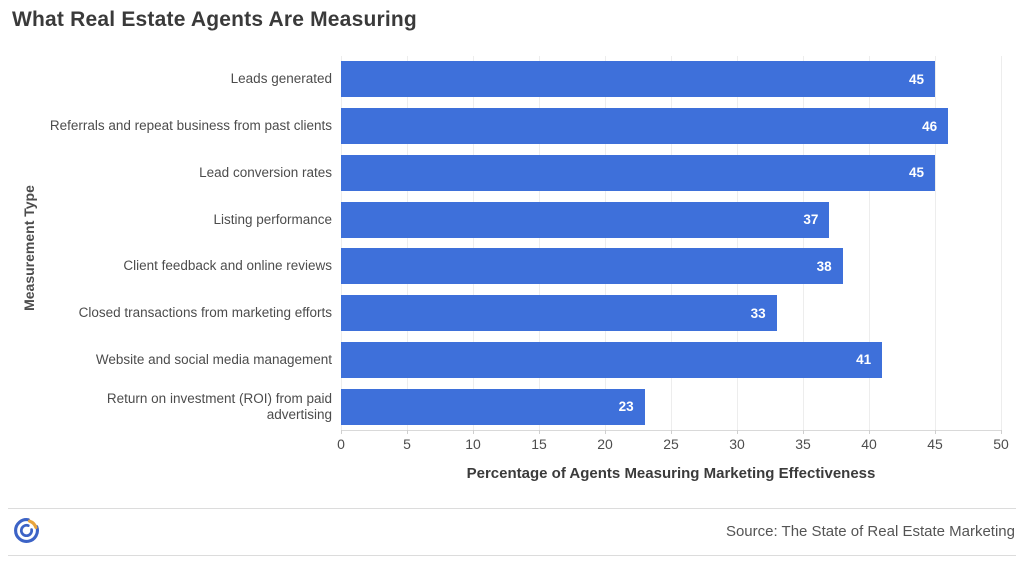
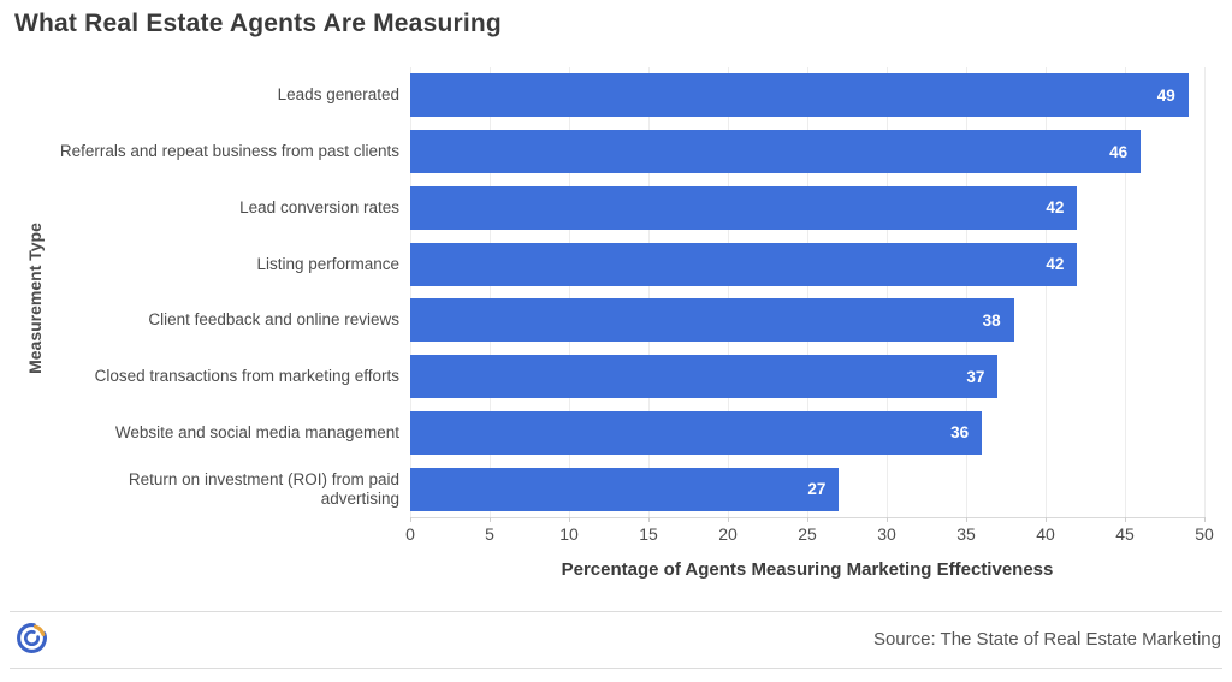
Leads generated: 45 -> 49
Lead conversion rates: 45 -> 42
Listing performance: 37 -> 42
Closed transactions from marketing efforts: 33 -> 37
Website and social media management: 41 -> 36
Return on investment (ROI) from paid advertising: 23 -> 27
